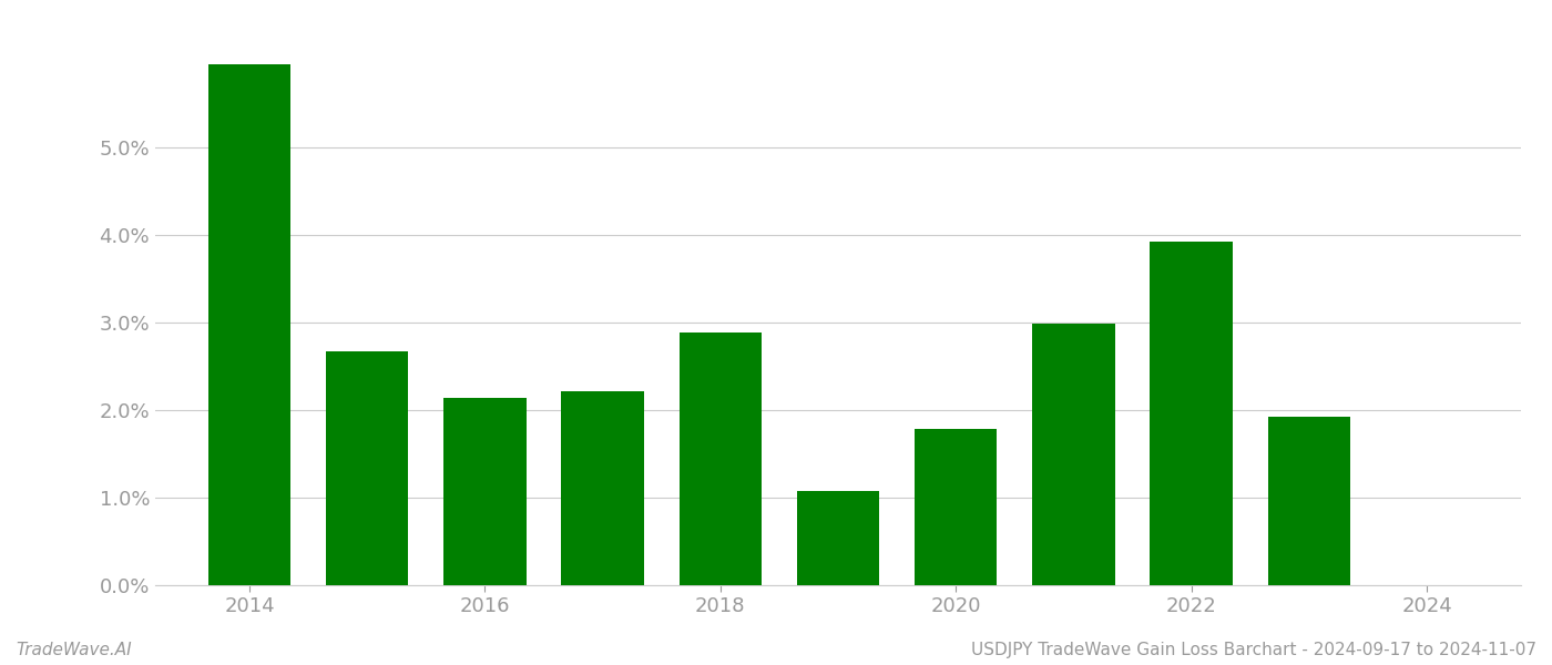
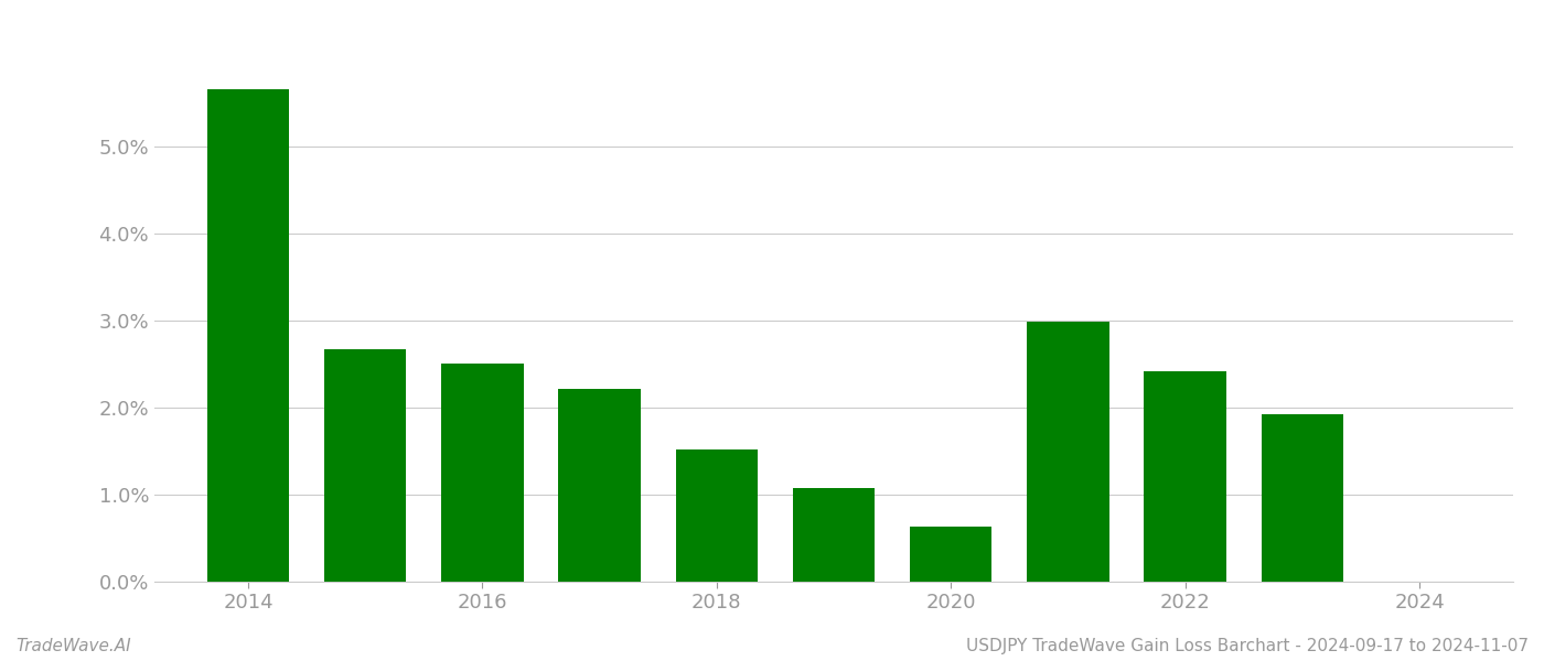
2014: 5.94% -> 5.65%
2016: 2.14% -> 2.50%
2018: 2.88% -> 1.52%
2020: 1.78% -> 0.63%
2022: 3.92% -> 2.42%
